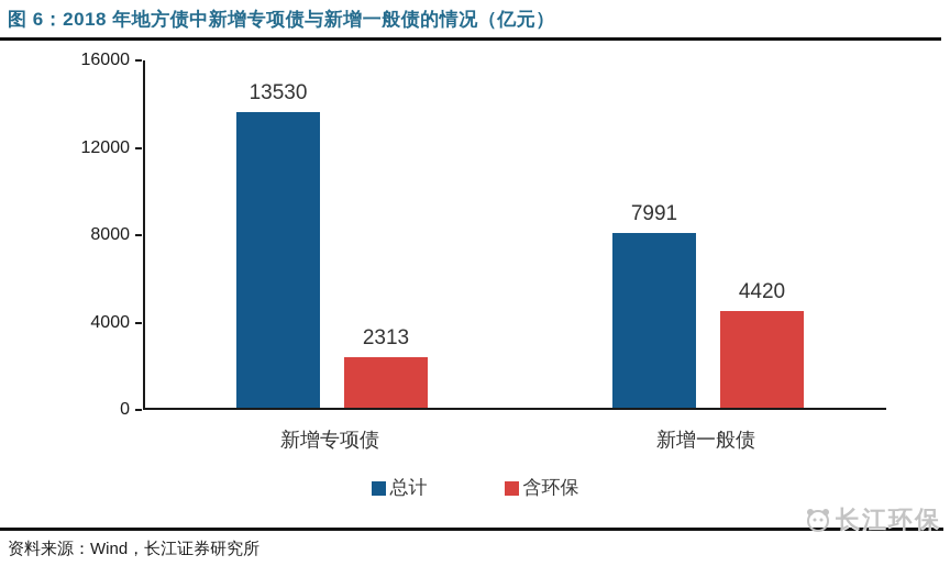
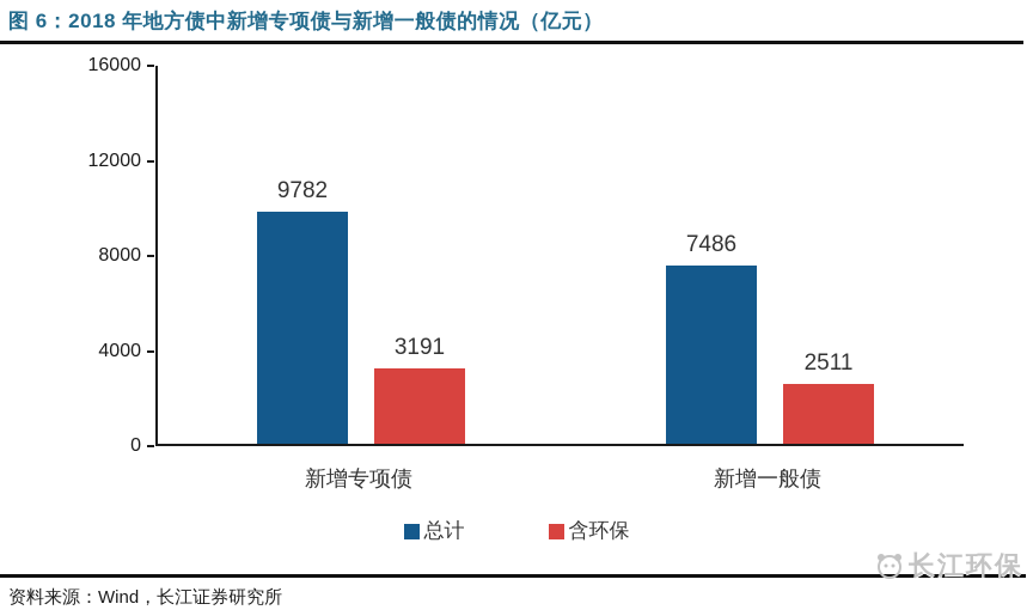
总计/新增专项债: 13530 -> 9782
含环保/新增专项债: 2313 -> 3191
总计/新增一般债: 7991 -> 7486
含环保/新增一般债: 4420 -> 2511
